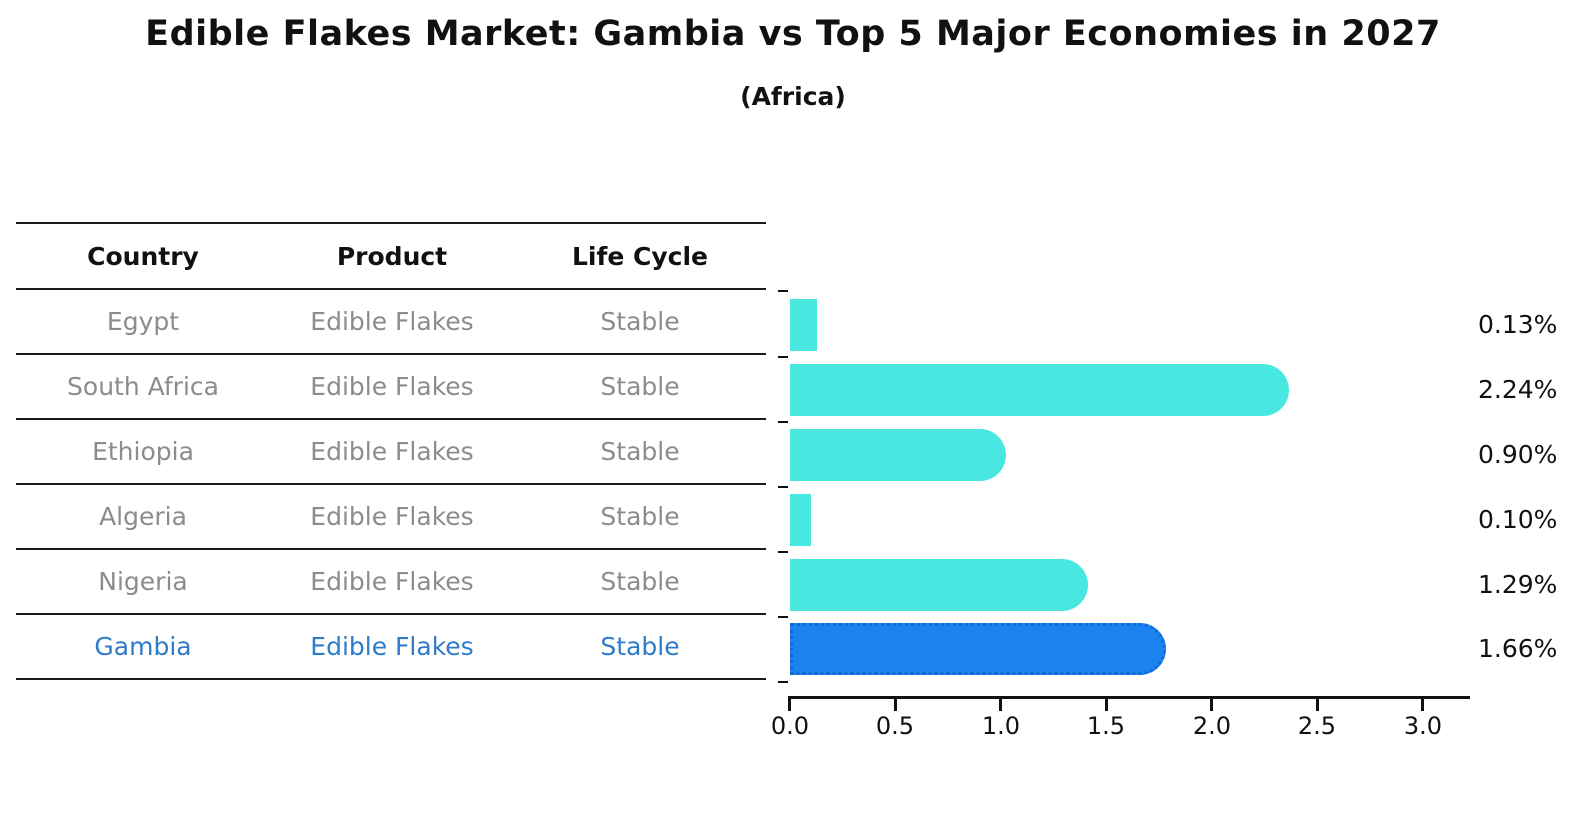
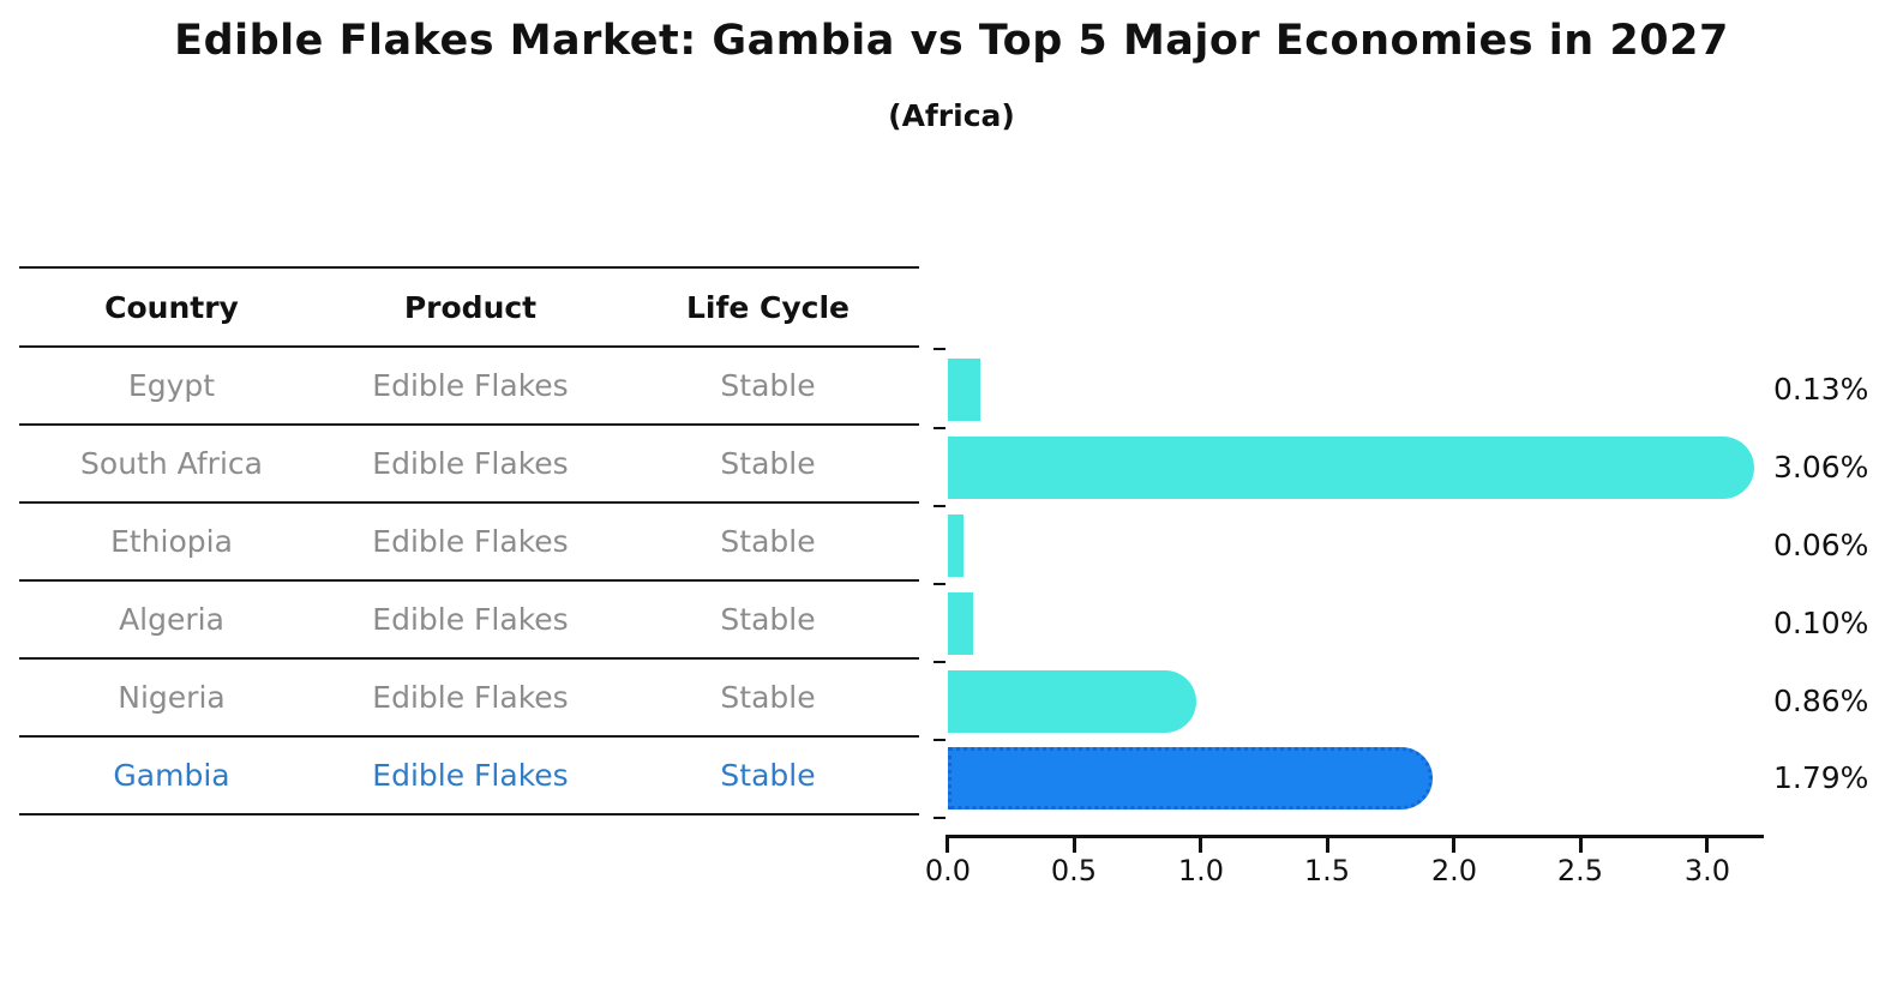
South Africa: 2.24% -> 3.06%
Ethiopia: 0.90% -> 0.06%
Nigeria: 1.29% -> 0.86%
Gambia: 1.66% -> 1.79%
